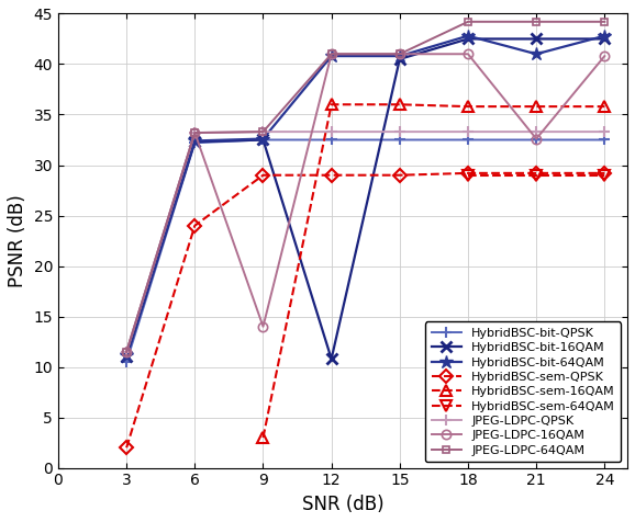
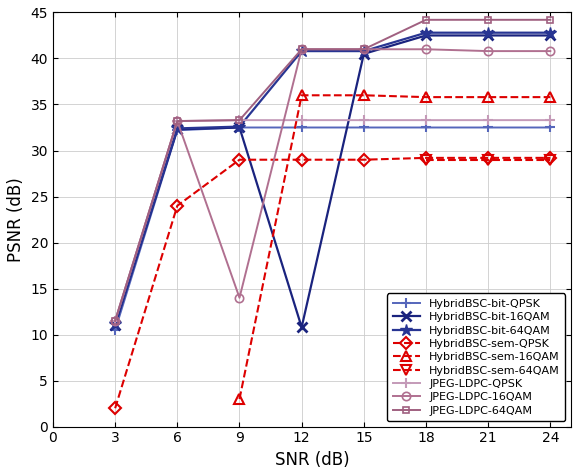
HybridBSC-bit-64QAM/21: 41.0 -> 42.8
JPEG-LDPC-16QAM/21: 32.6 -> 40.8
